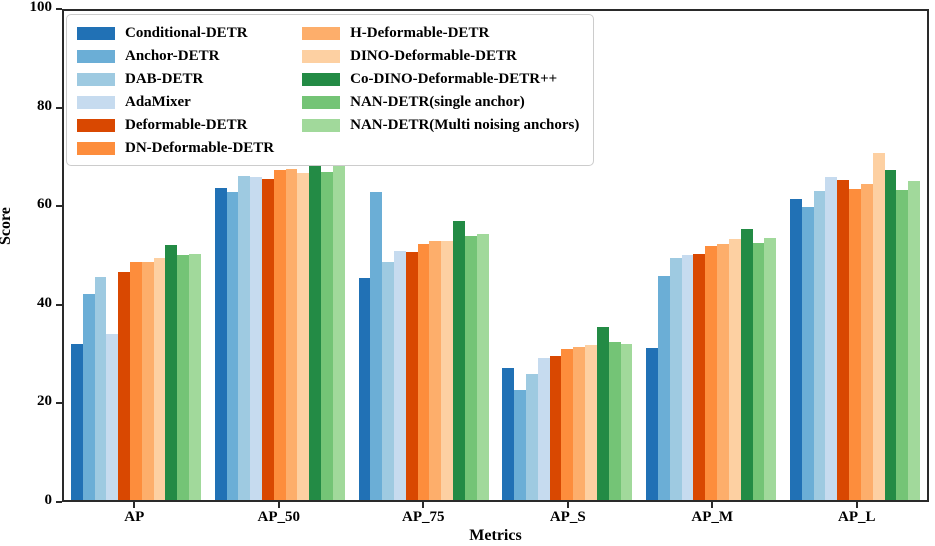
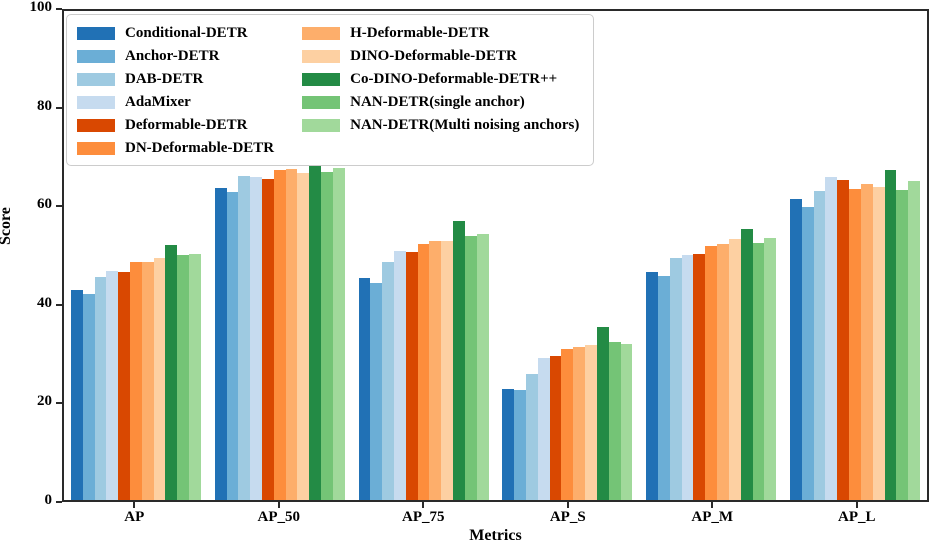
Conditional-DETR/AP: 32 -> 43
AdaMixer/AP: 34 -> 47
NAN-DETR(Multi noising anchors)/AP_50: 73 -> 68
Anchor-DETR/AP_75: 63 -> 44
Conditional-DETR/AP_S: 27 -> 23
Conditional-DETR/AP_M: 31 -> 47
DINO-Deformable-DETR/AP_L: 71 -> 64
